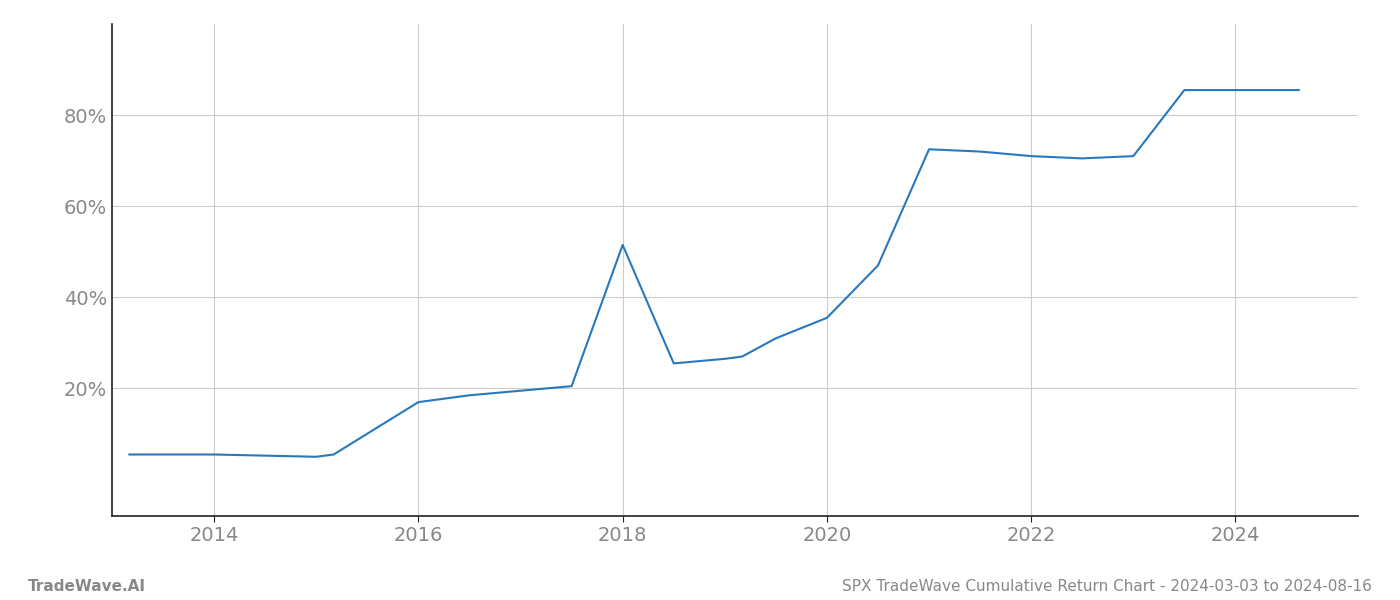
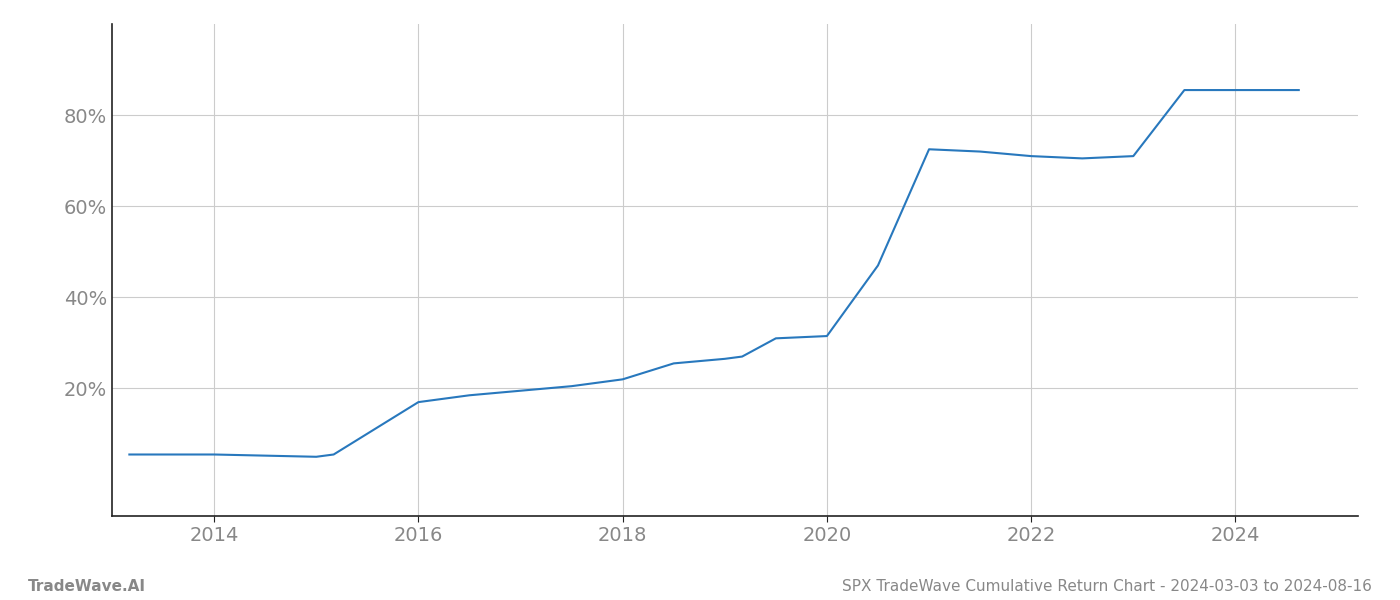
2018: 51.5% -> 22.0%
2020: 35.5% -> 31.5%
